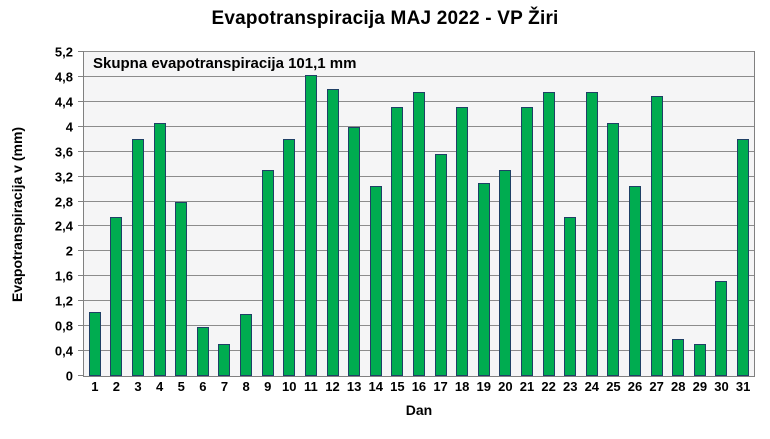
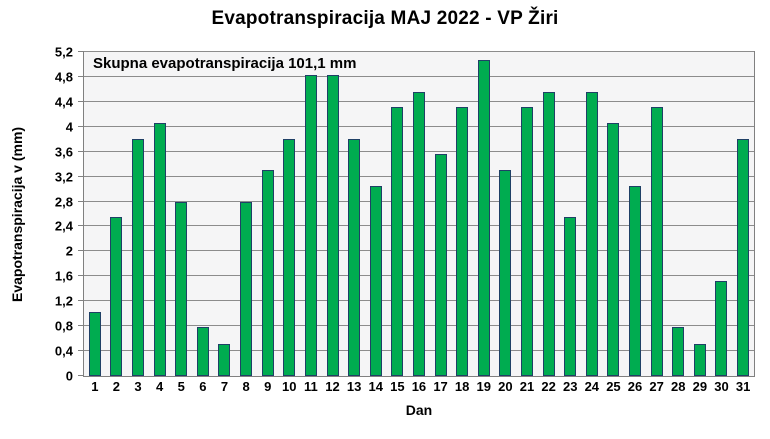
8: 1,0 -> 2,8
12: 4,6 -> 4,8
13: 4,0 -> 3,8
19: 3,1 -> 5,1
27: 4,5 -> 4,3
28: 0,6 -> 0,8
